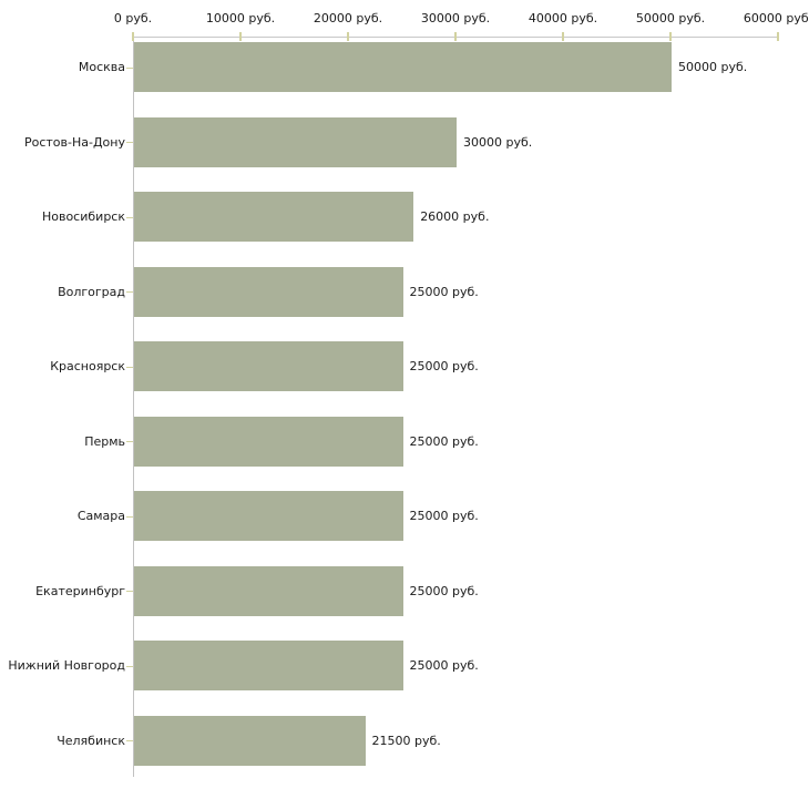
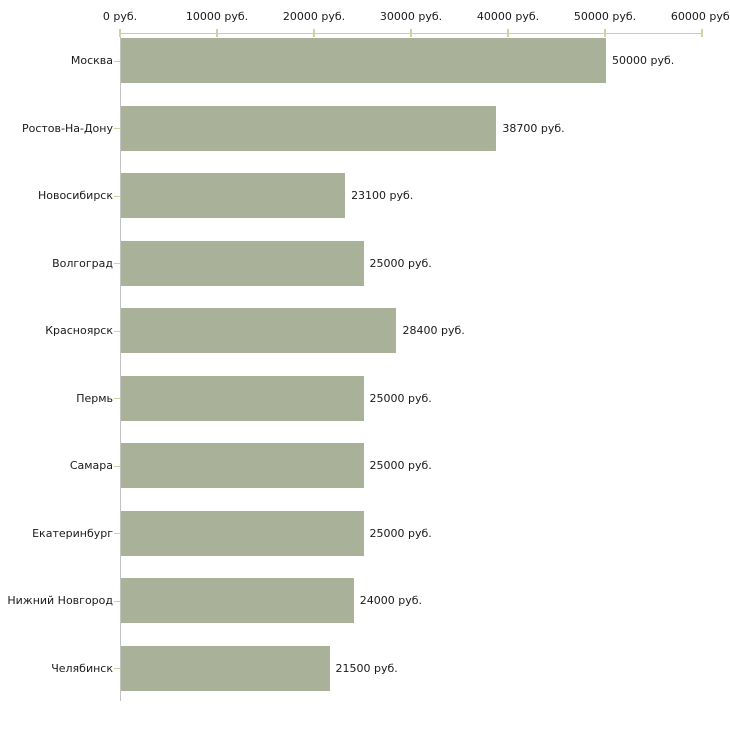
Ростов-На-Дону: 30000 -> 38700
Новосибирск: 26000 -> 23100
Красноярск: 25000 -> 28400
Нижний Новгород: 25000 -> 24000
